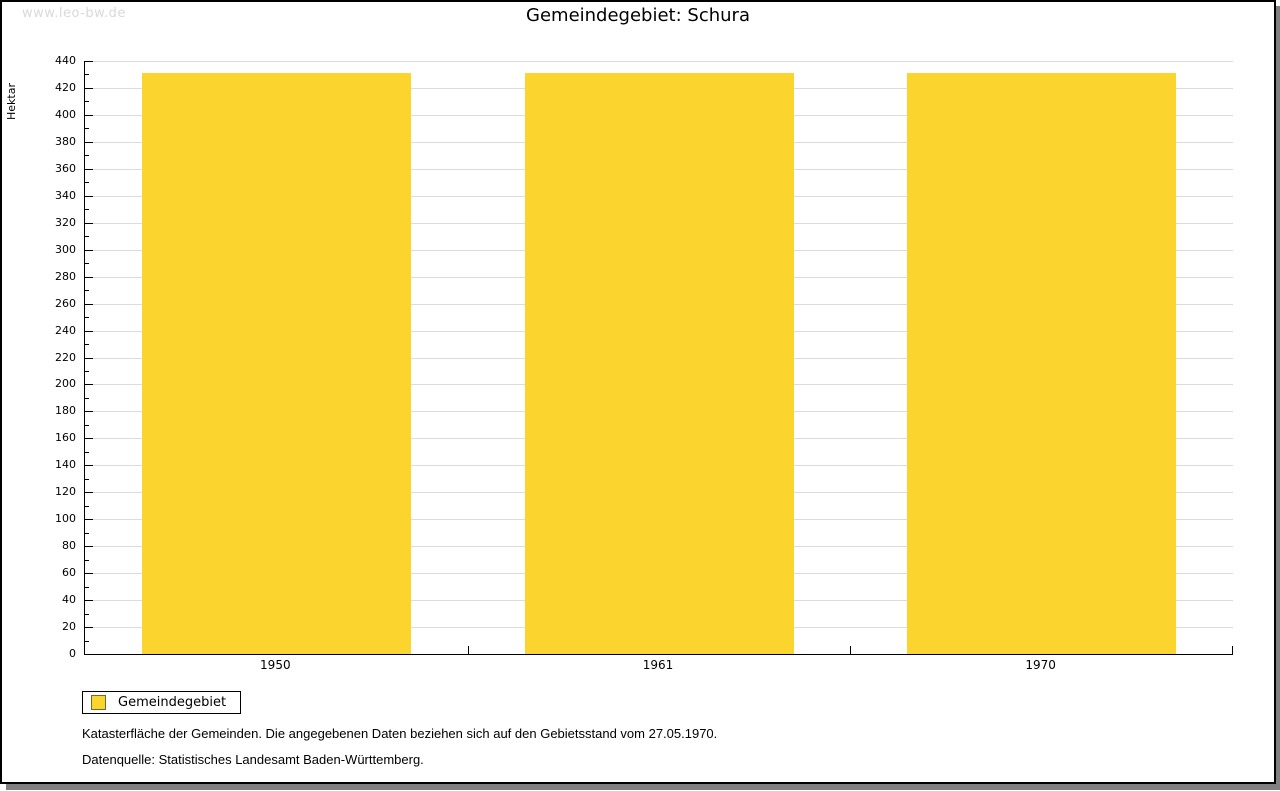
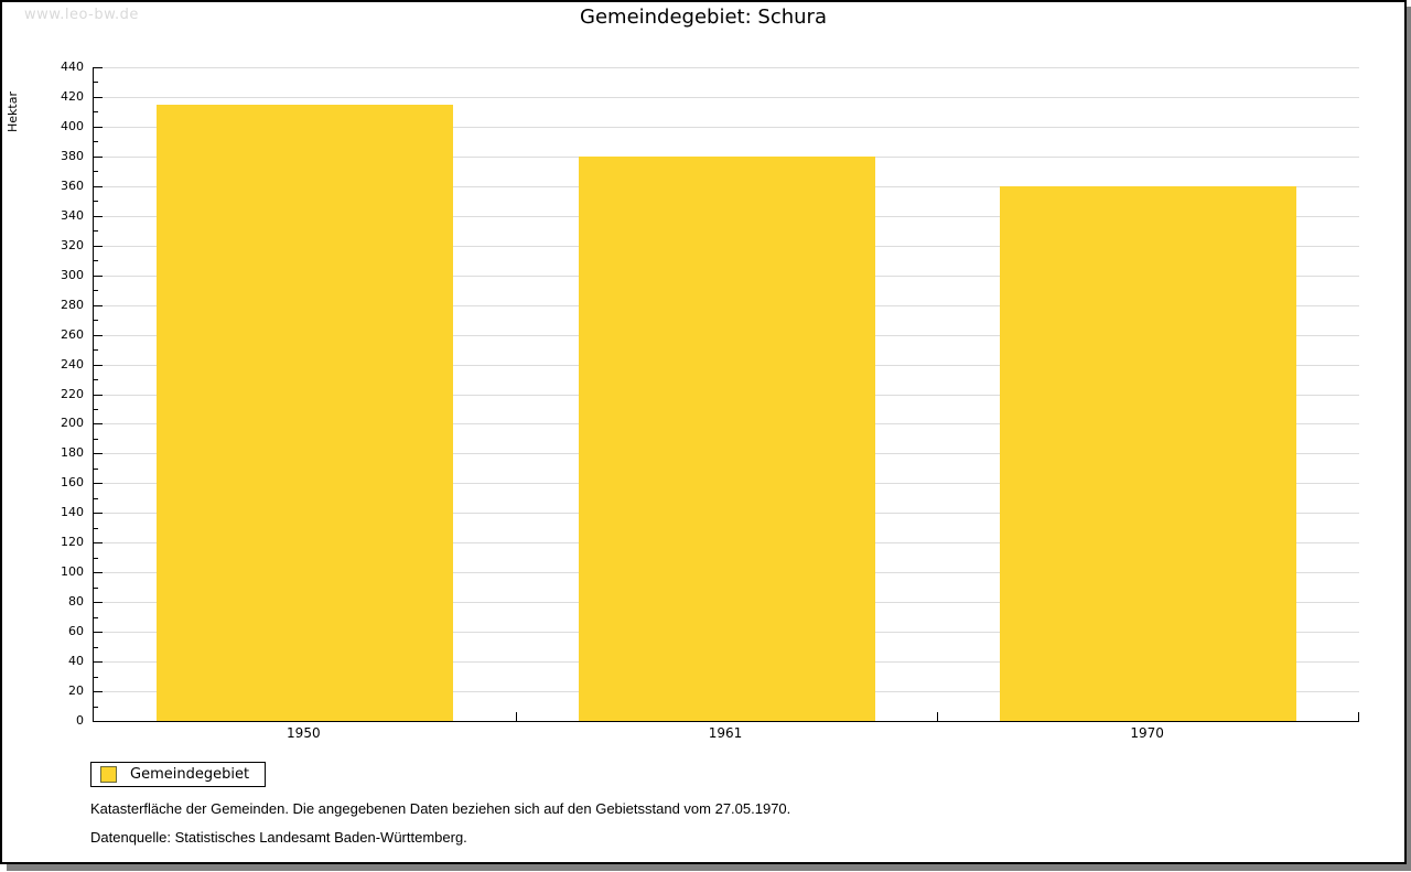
1950: 431 -> 415
1961: 431 -> 380
1970: 431 -> 360
